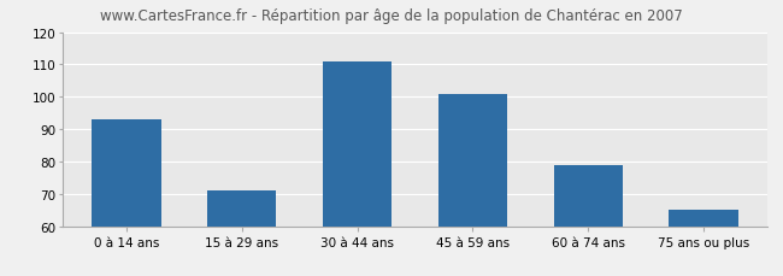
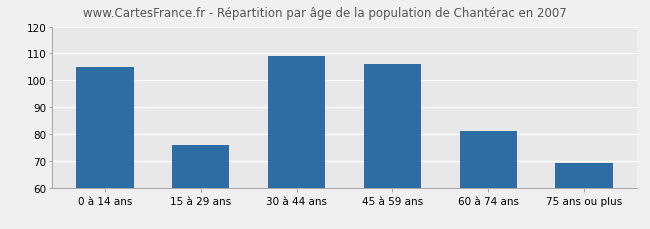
0 à 14 ans: 93 -> 105
15 à 29 ans: 71 -> 76
30 à 44 ans: 111 -> 109
45 à 59 ans: 101 -> 106
60 à 74 ans: 79 -> 81
75 ans ou plus: 65 -> 69
